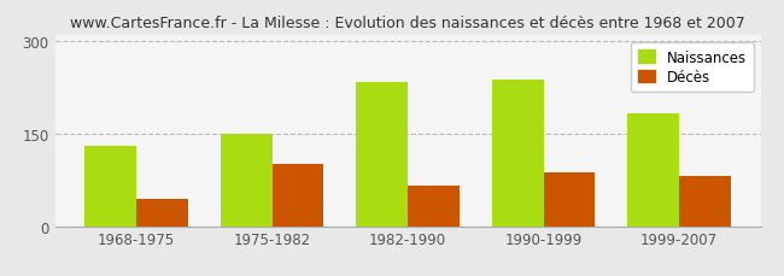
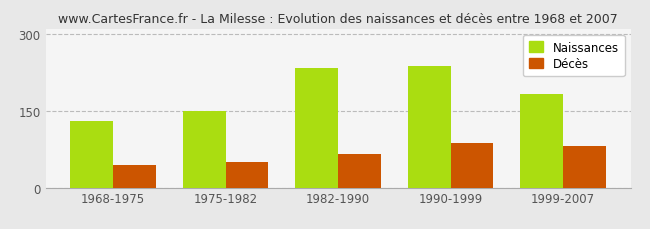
Décès/1975-1982: 100 -> 50
